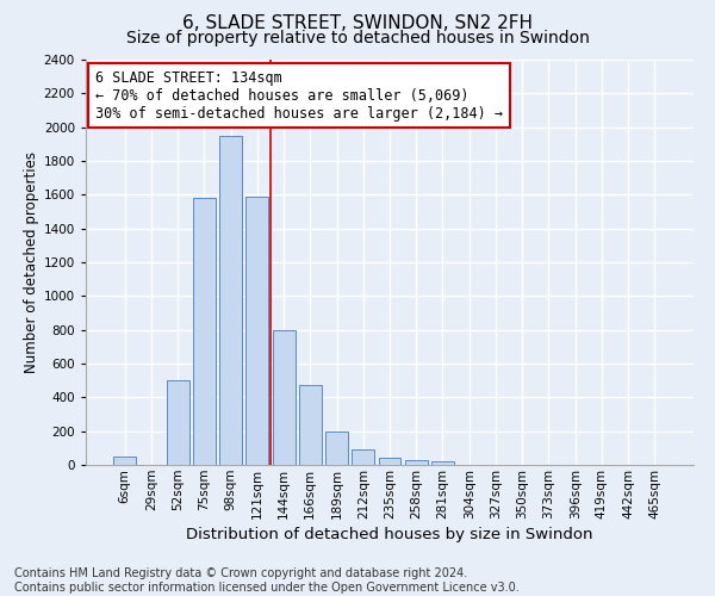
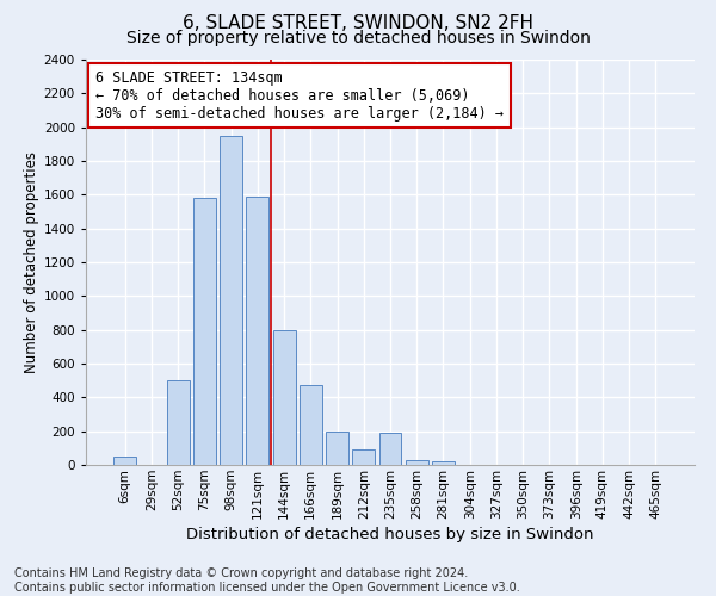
235sqm: 40 -> 190
